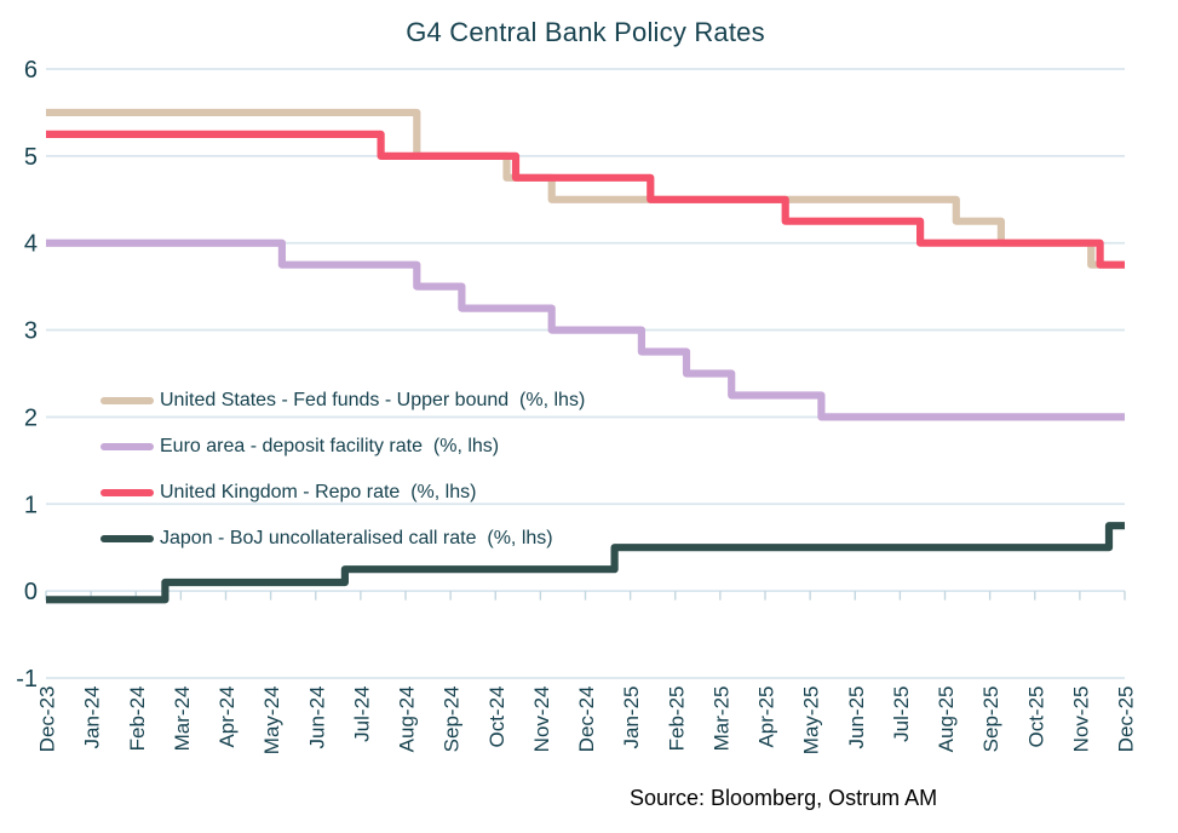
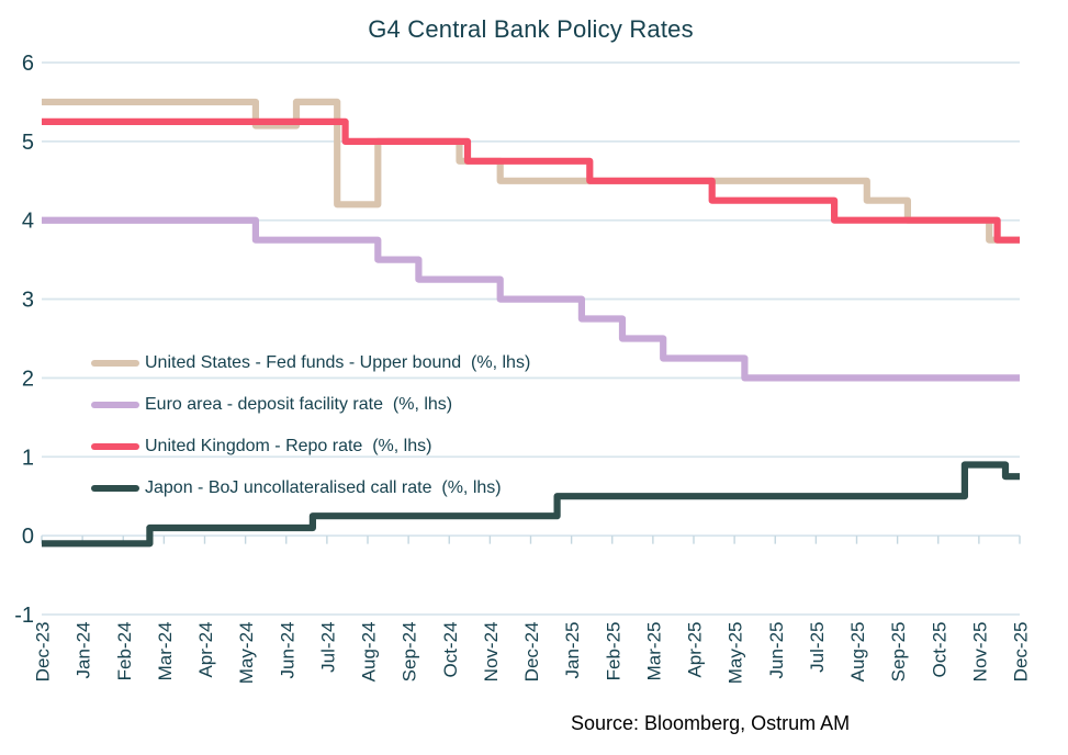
United States - Fed funds - Upper bound (%, lhs)/Jun-24: 5.5 -> 5.2
United States - Fed funds - Upper bound (%, lhs)/Aug-24: 5.5 -> 4.2
Japon - BoJ uncollateralised call rate (%, lhs)/Nov-25: 0.5 -> 0.9
